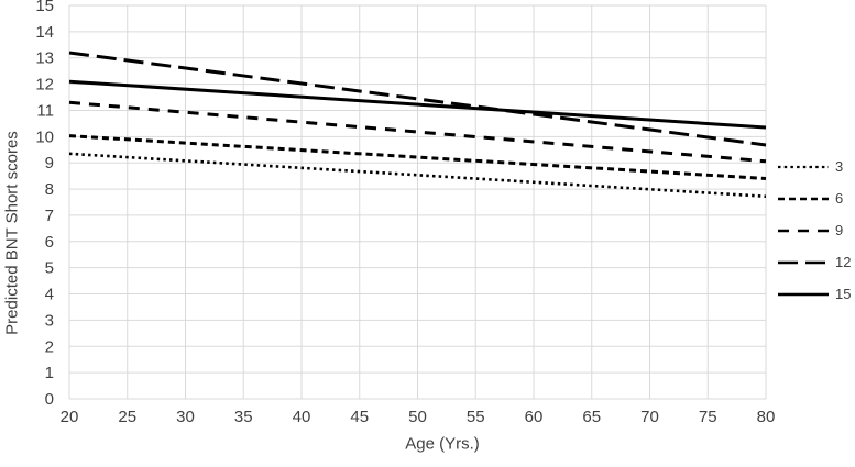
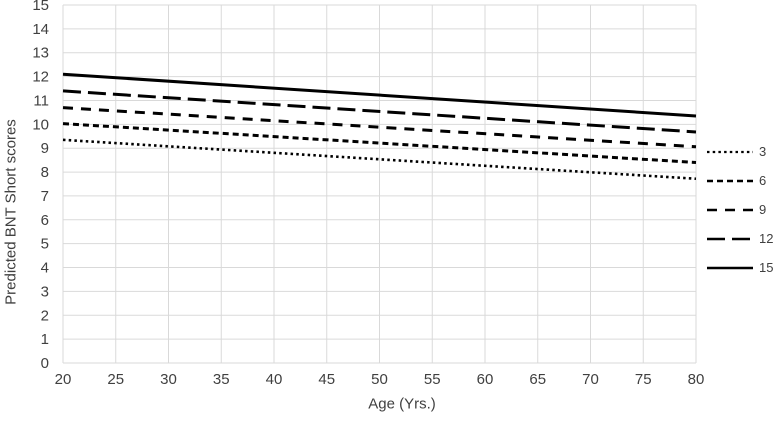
9/20: 11.3 -> 10.7
12/20: 13.2 -> 11.4
